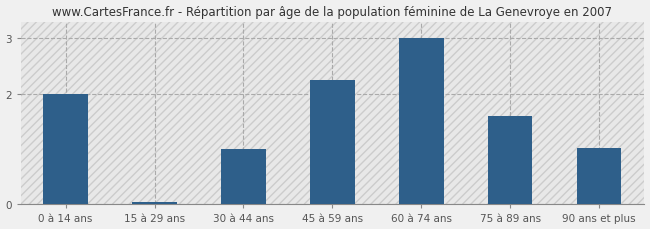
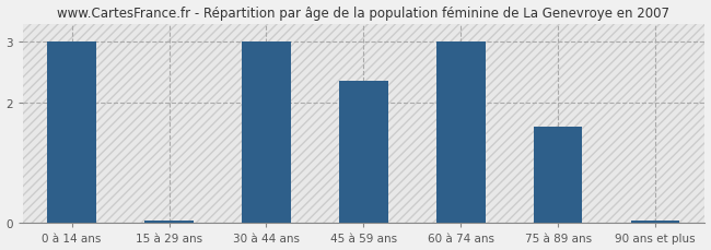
0 à 14 ans: 2.00 -> 3.00
30 à 44 ans: 1.00 -> 3.00
45 à 59 ans: 2.24 -> 2.35
90 ans et plus: 1.02 -> 0.04
